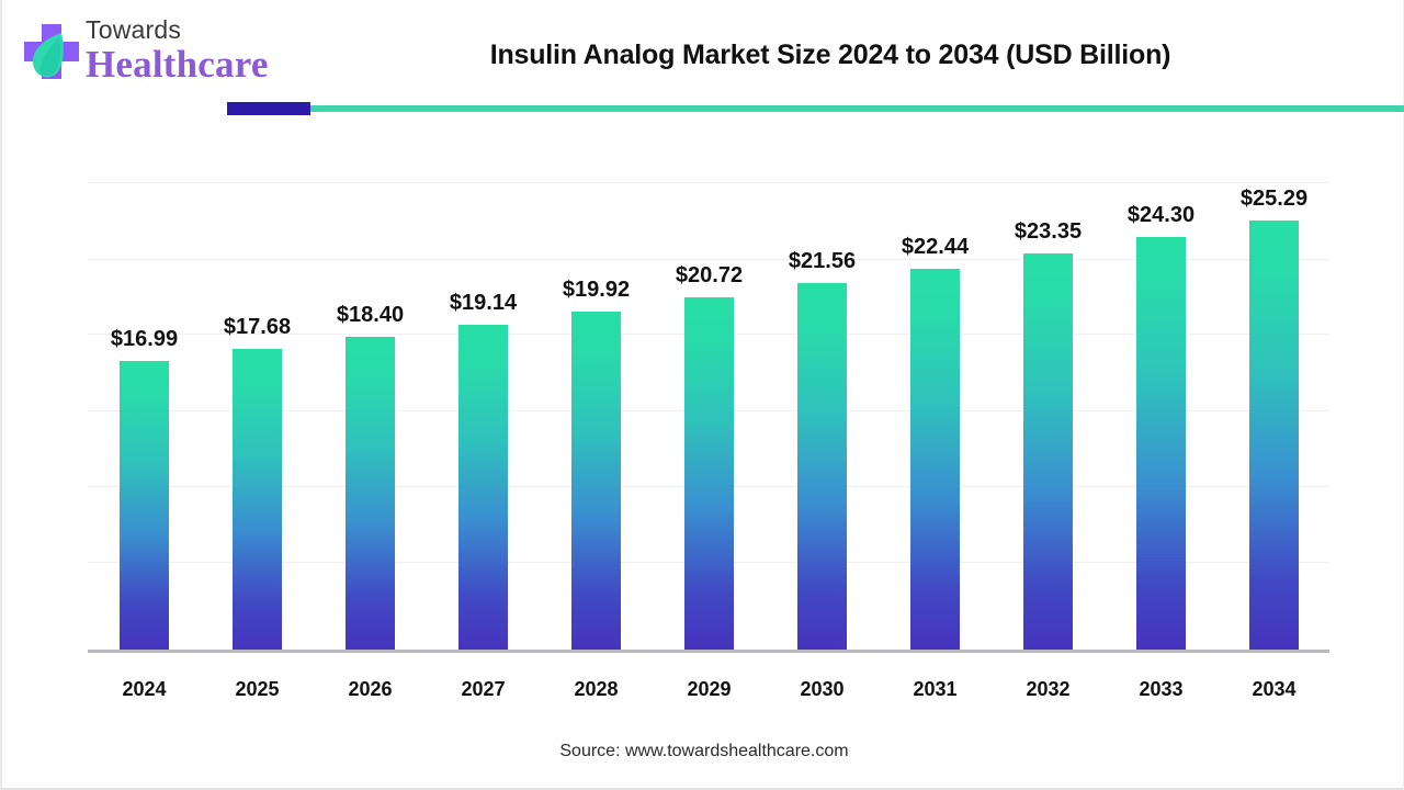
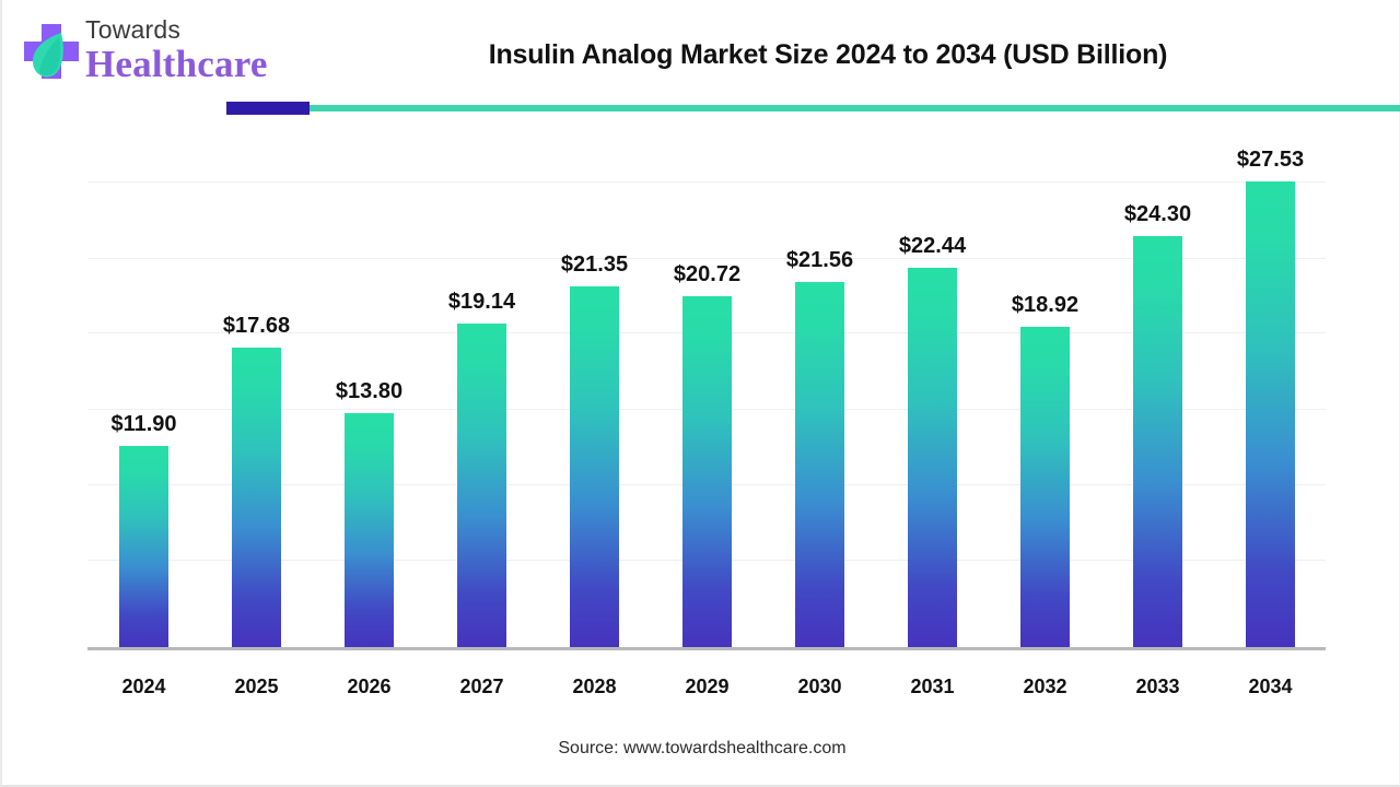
2024: $16.99 -> $11.90
2026: $18.40 -> $13.80
2028: $19.92 -> $21.35
2032: $23.35 -> $18.92
2034: $25.29 -> $27.53
